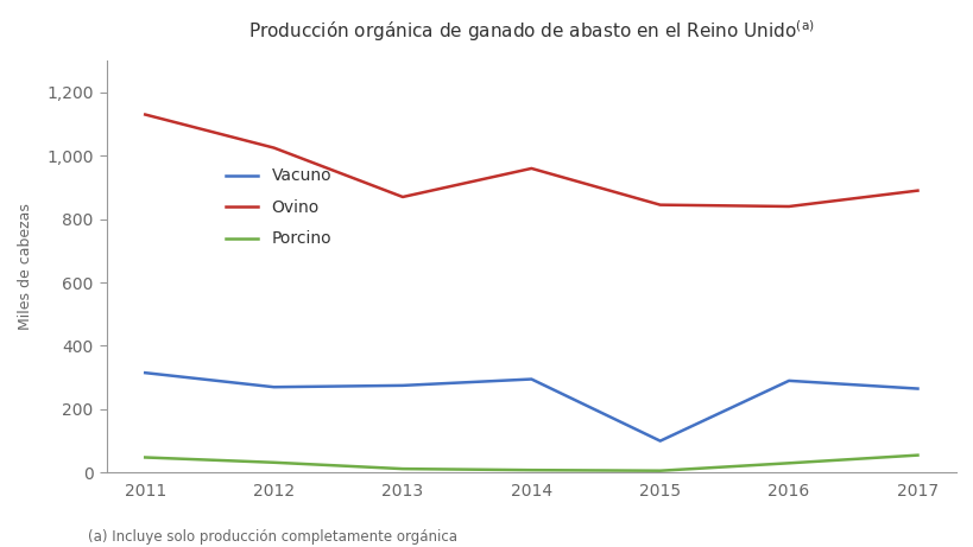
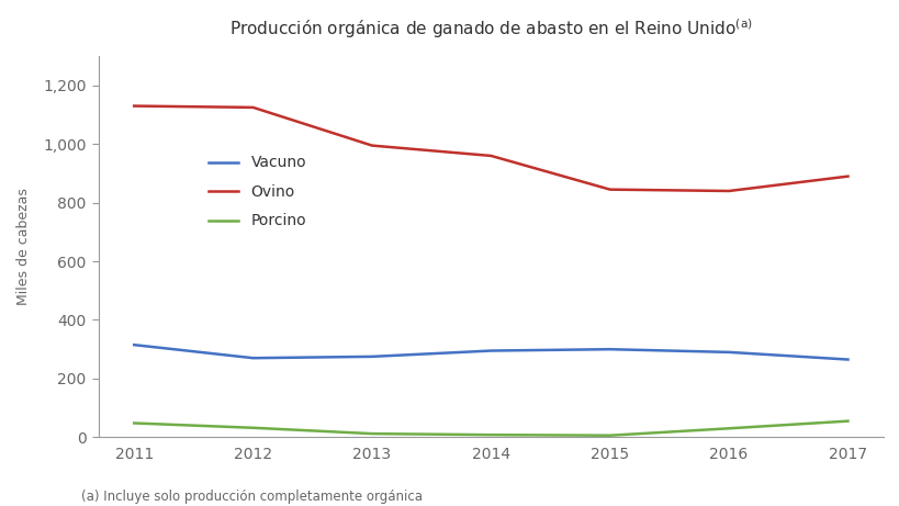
Ovino/2012: 1,025 -> 1,125
Ovino/2013: 870 -> 995
Vacuno/2015: 100 -> 300
